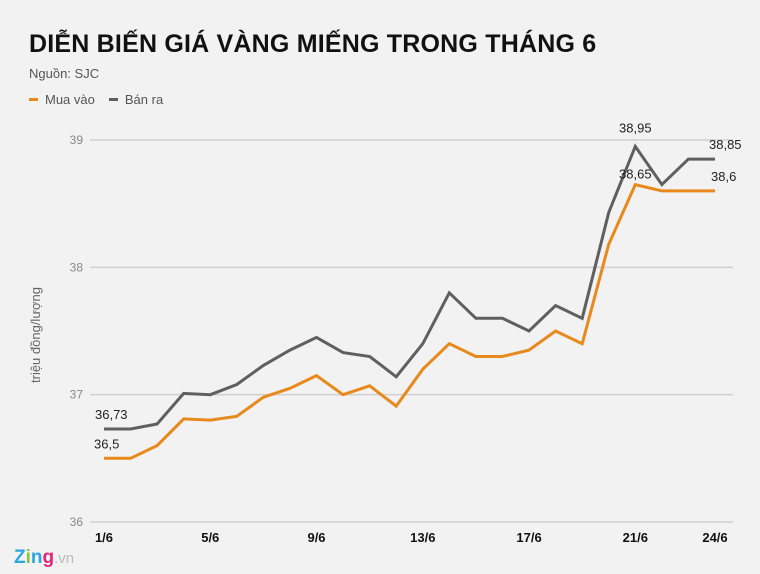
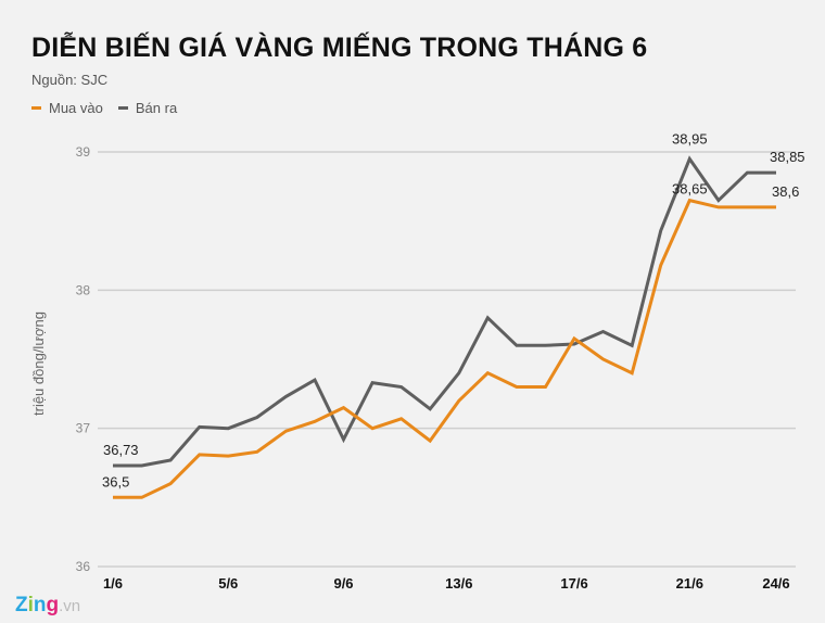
Bán ra/9/6: 37.45 -> 36.92
Mua vào/17/6: 37.35 -> 37.65
Bán ra/17/6: 37.50 -> 37.61
